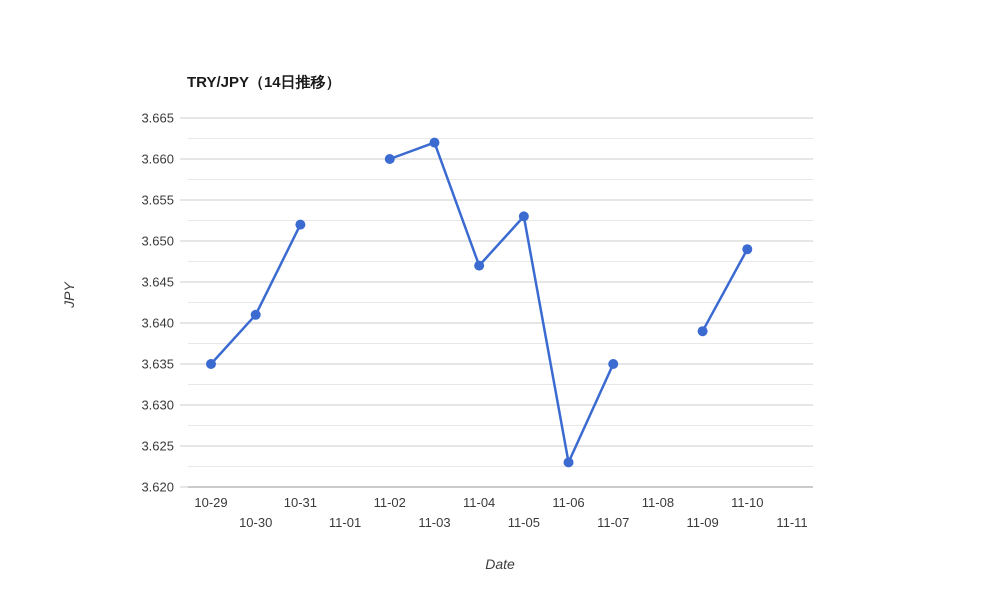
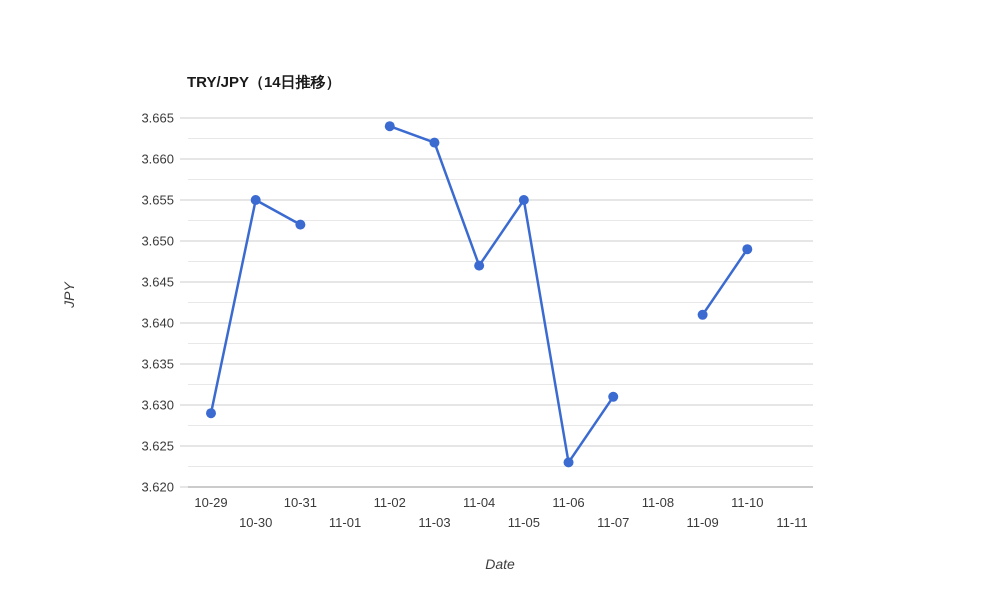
10-29: 3.635 -> 3.629
10-30: 3.641 -> 3.655
11-02: 3.660 -> 3.664
11-05: 3.653 -> 3.655
11-07: 3.635 -> 3.631
11-09: 3.639 -> 3.641
